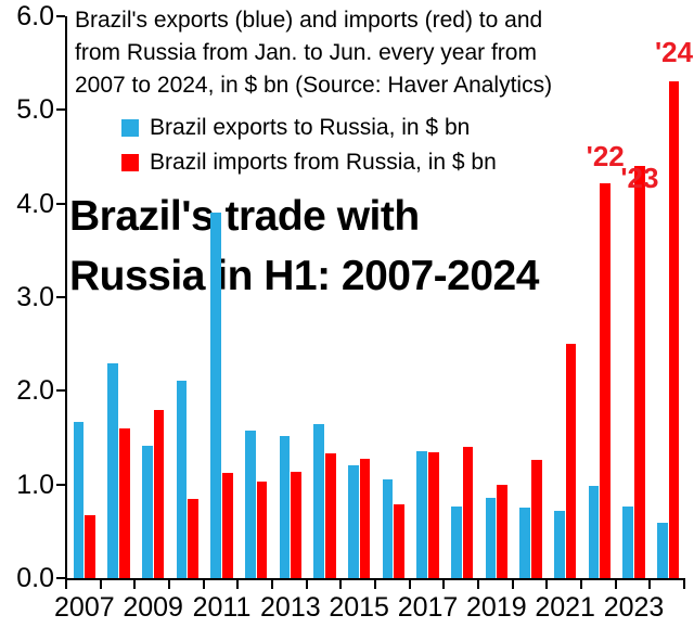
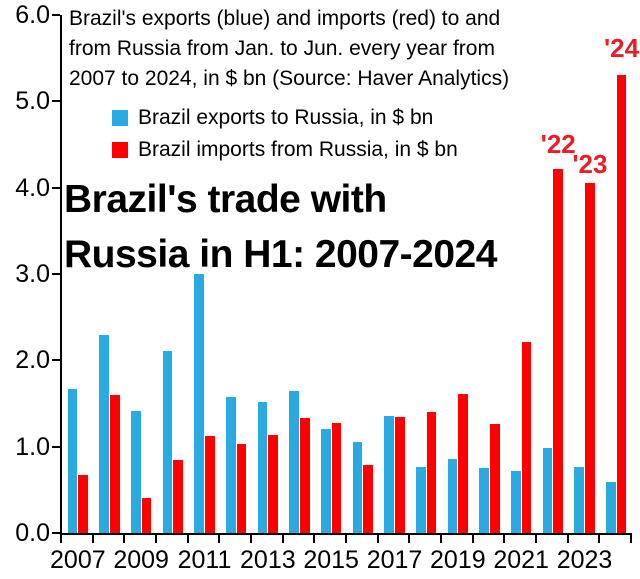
Brazil imports from Russia, in $ bn/2009: 1.8 -> 0.4
Brazil exports to Russia, in $ bn/2011: 3.9 -> 3.0
Brazil imports from Russia, in $ bn/2019: 1.0 -> 1.6
Brazil imports from Russia, in $ bn/2021: 2.5 -> 2.2
Brazil imports from Russia, in $ bn/2023: 4.4 -> 4.0
